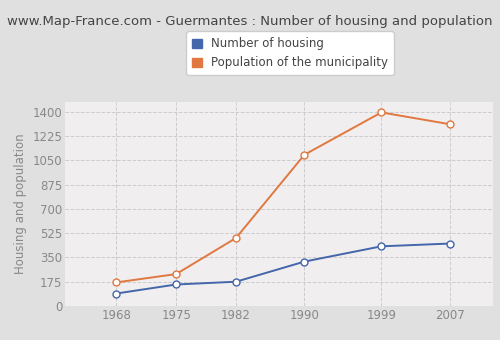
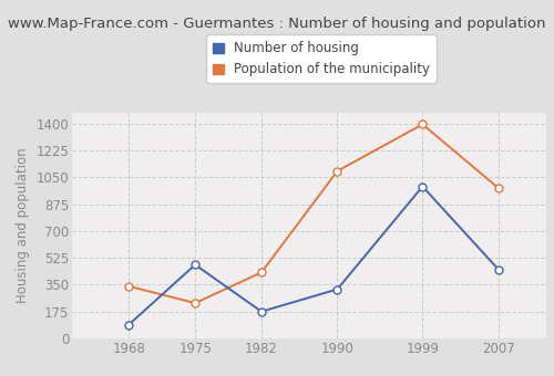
Population of the municipality/1968: 170 -> 340
Number of housing/1975: 160 -> 480
Population of the municipality/1982: 490 -> 430
Number of housing/1999: 430 -> 990
Population of the municipality/2007: 1310 -> 980
